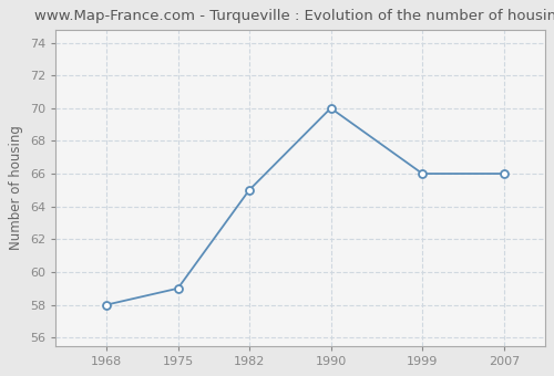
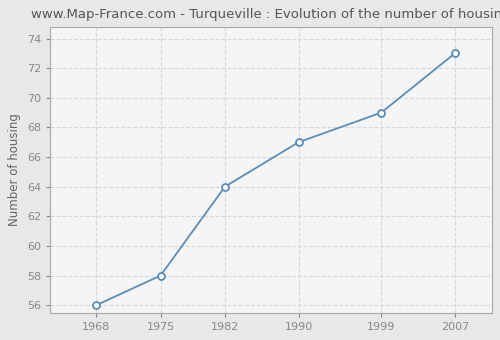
1968: 58 -> 56
1975: 59 -> 58
1982: 65 -> 64
1990: 70 -> 67
1999: 66 -> 69
2007: 66 -> 73
